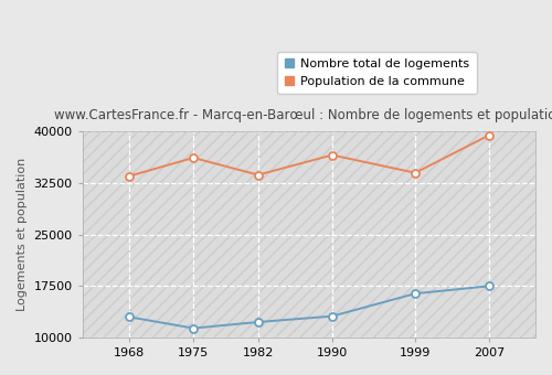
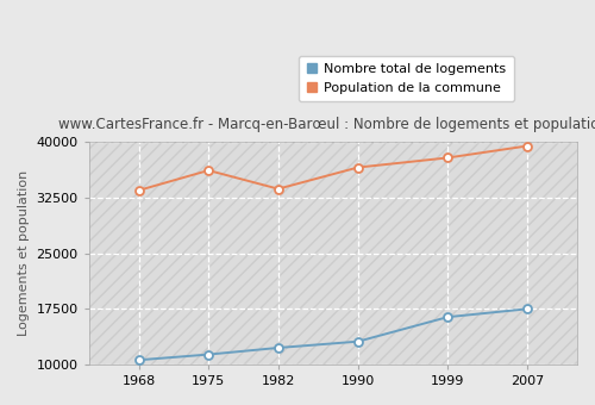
Nombre total de logements/1968: 13000 -> 10600
Population de la commune/1999: 34000 -> 37900
